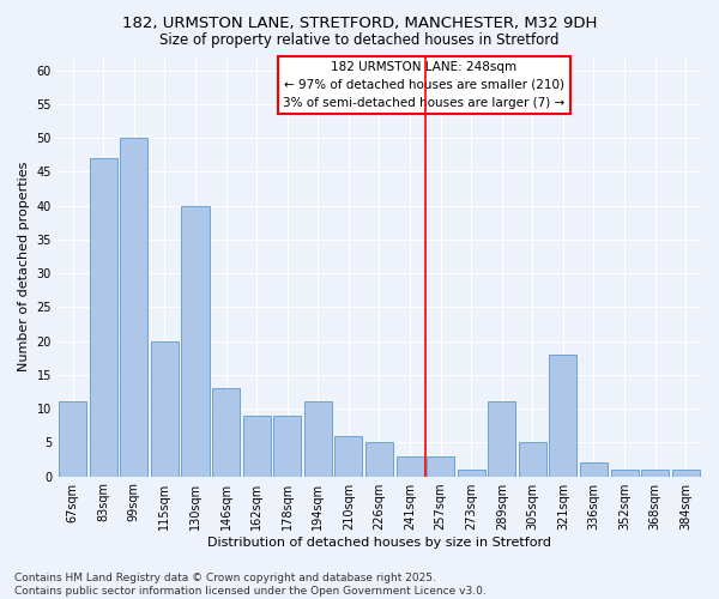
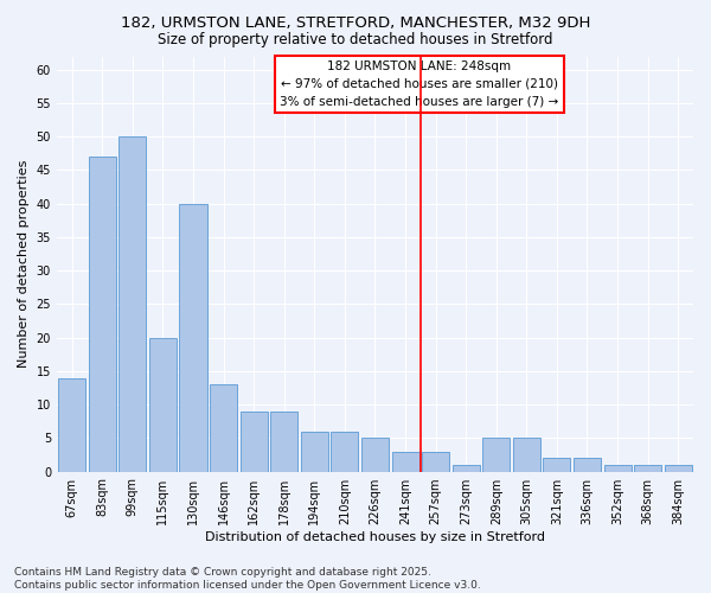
67sqm: 11 -> 14
194sqm: 11 -> 6
289sqm: 11 -> 5
321sqm: 18 -> 2
